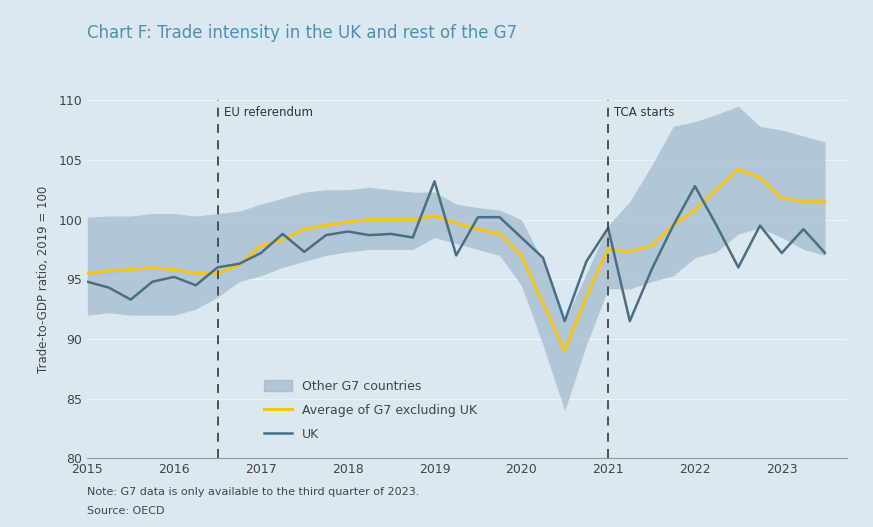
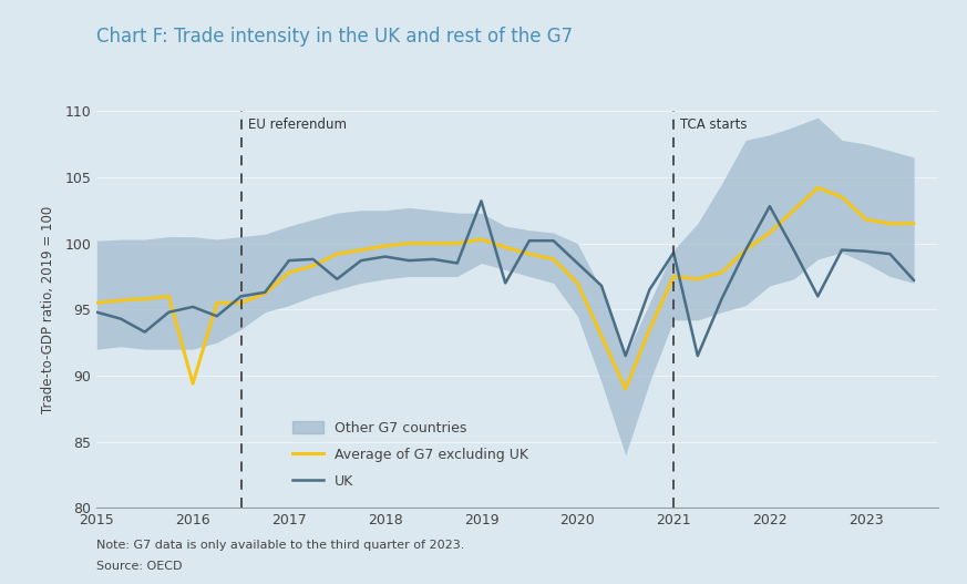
Average of G7 excluding UK/2016: 95.8 -> 89.4
UK/2017: 97.2 -> 98.7
UK/2023: 97.2 -> 99.4
